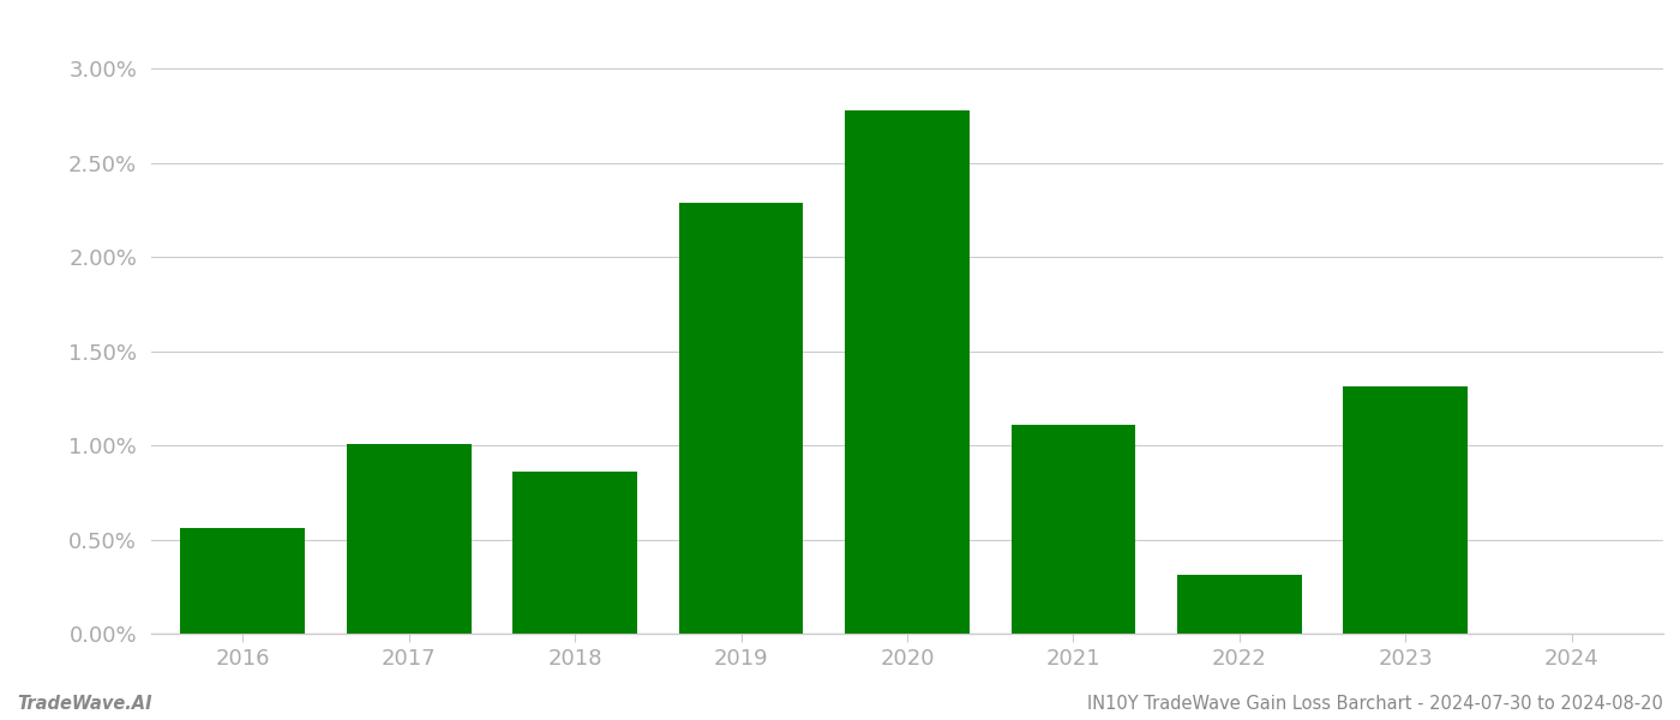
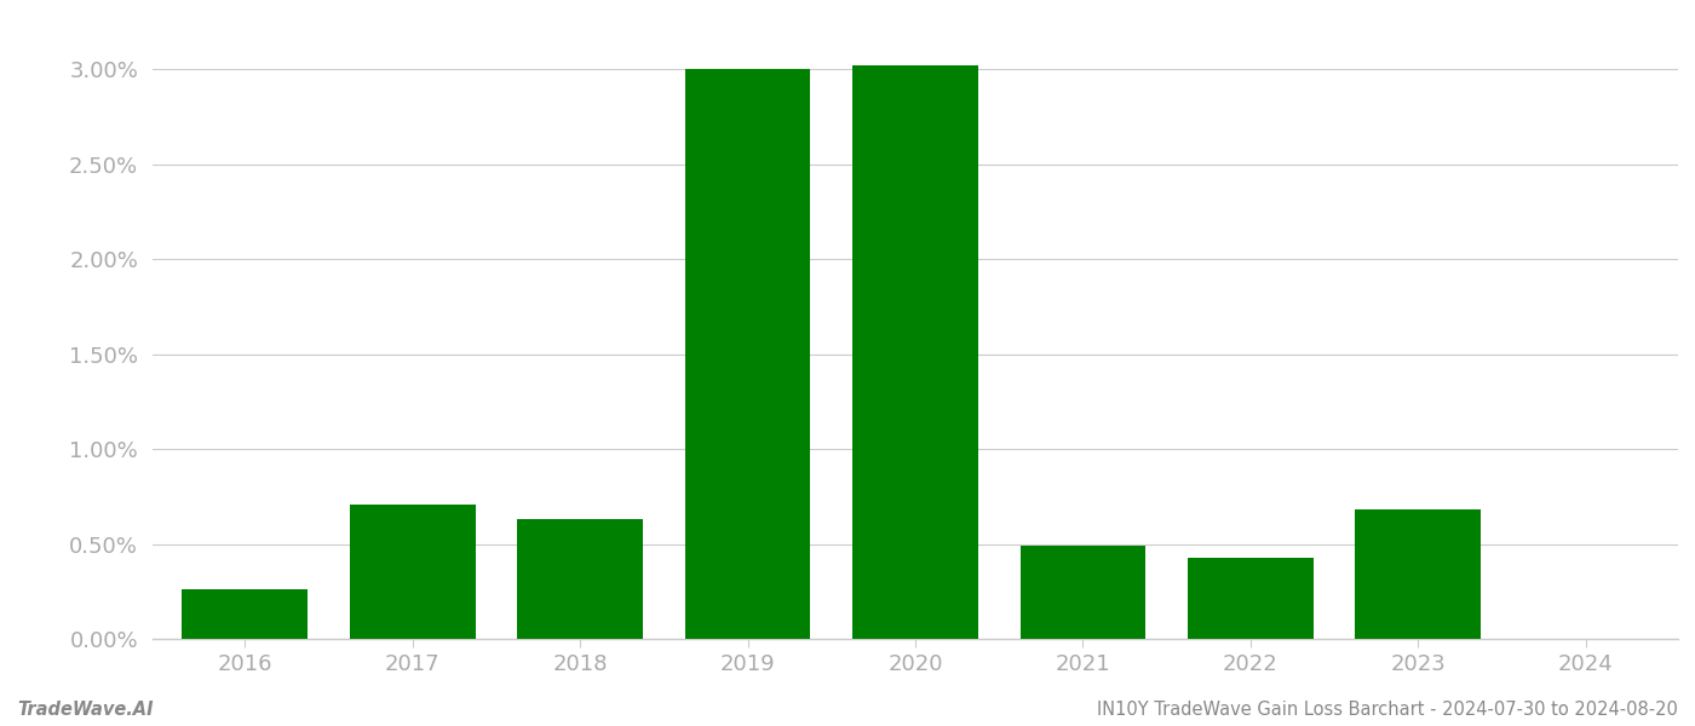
2016: 0.56% -> 0.26%
2017: 1.01% -> 0.71%
2018: 0.86% -> 0.63%
2019: 2.29% -> 3.00%
2020: 2.78% -> 3.02%
2021: 1.11% -> 0.49%
2022: 0.31% -> 0.43%
2023: 1.31% -> 0.68%
